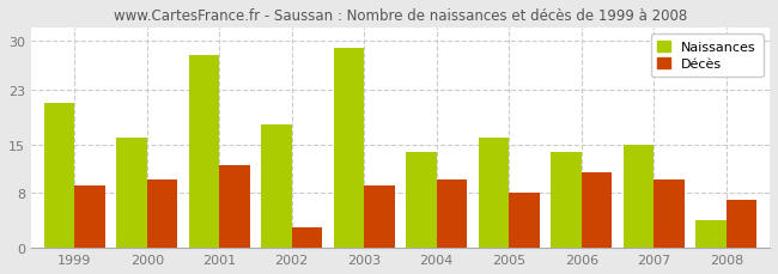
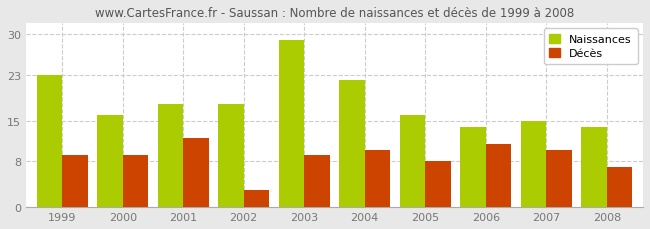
Naissances/1999: 21 -> 23
Décès/2000: 10 -> 9
Naissances/2001: 28 -> 18
Naissances/2004: 14 -> 22
Naissances/2008: 4 -> 14
